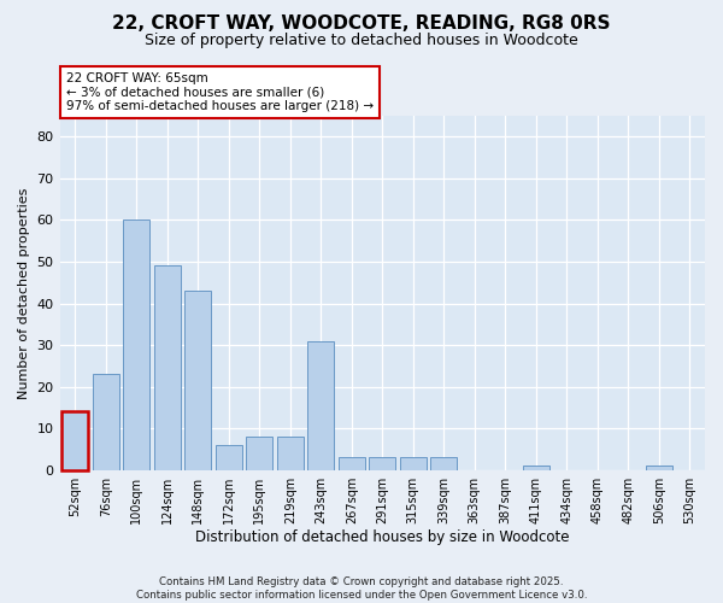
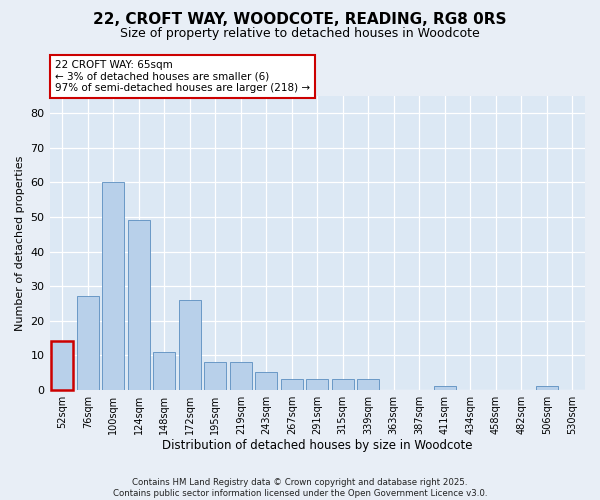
76sqm: 23 -> 27
148sqm: 43 -> 11
172sqm: 6 -> 26
243sqm: 31 -> 5
